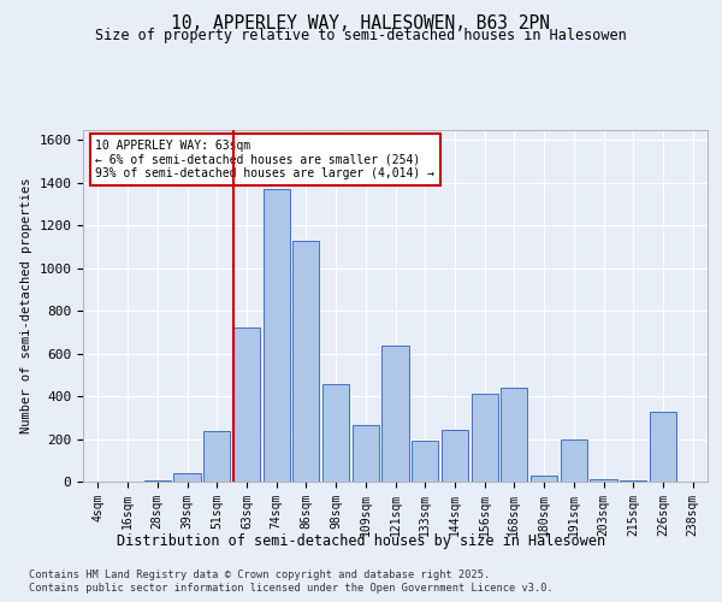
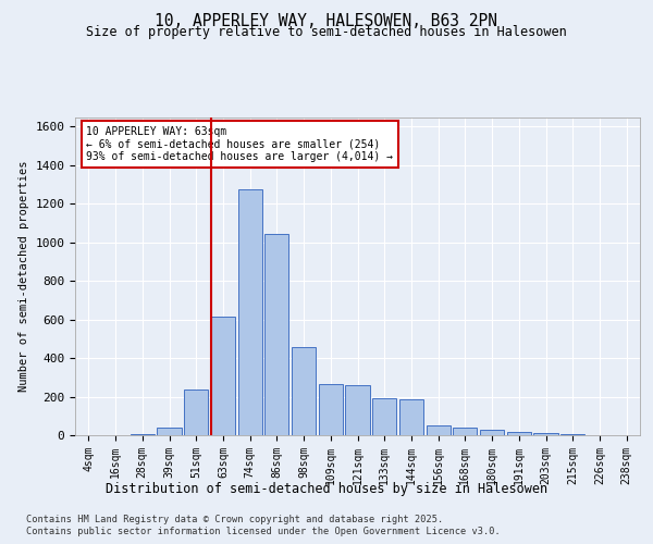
63sqm: 720 -> 620
74sqm: 1370 -> 1280
86sqm: 1130 -> 1040
121sqm: 640 -> 260
144sqm: 240 -> 190
156sqm: 410 -> 50
168sqm: 440 -> 40
191sqm: 200 -> 20
226sqm: 330 -> 0
